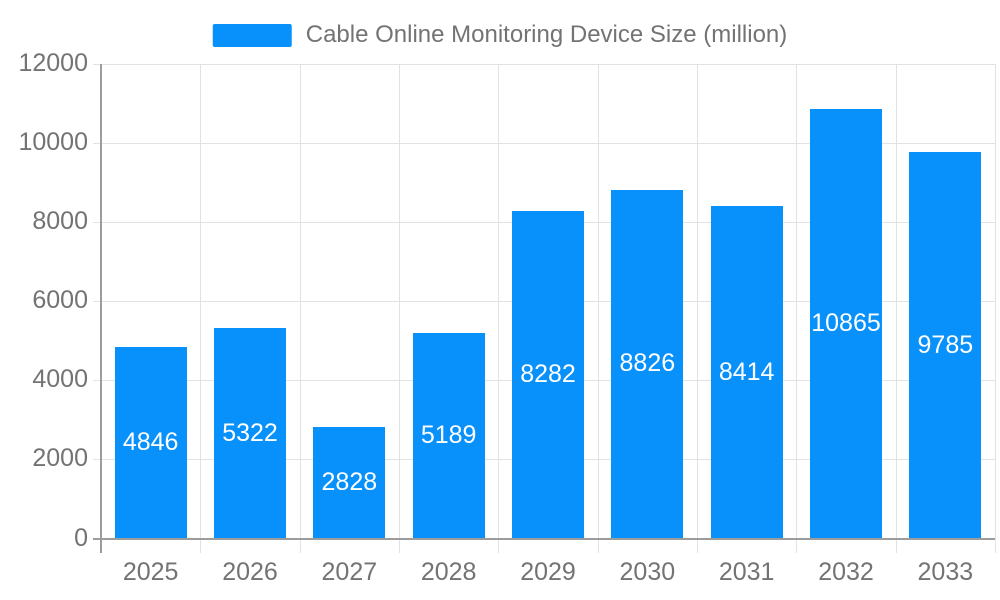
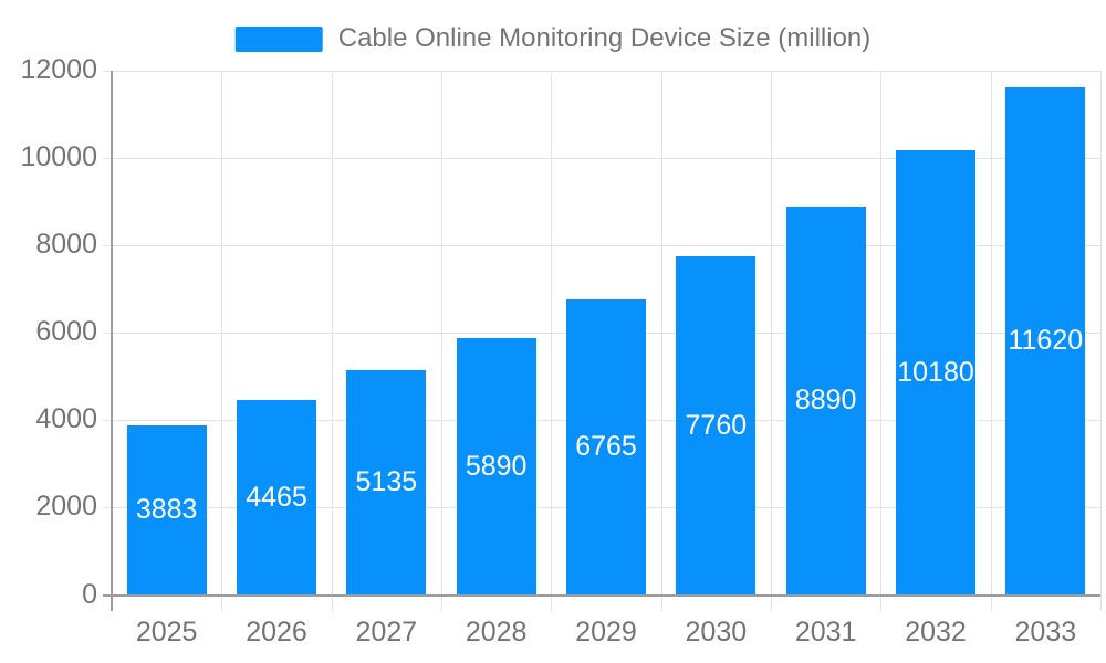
2025: 4846 -> 3883
2026: 5322 -> 4465
2027: 2828 -> 5135
2028: 5189 -> 5890
2029: 8282 -> 6765
2030: 8826 -> 7760
2031: 8414 -> 8890
2032: 10865 -> 10180
2033: 9785 -> 11620
